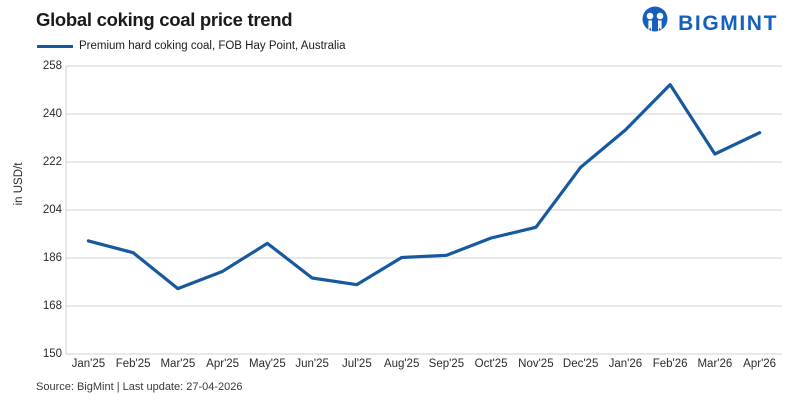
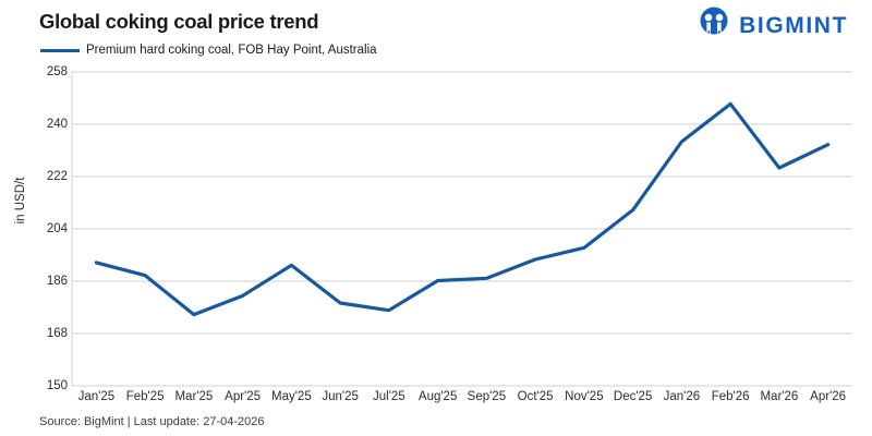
Dec'25: 220 -> 210
Feb'26: 251 -> 247
